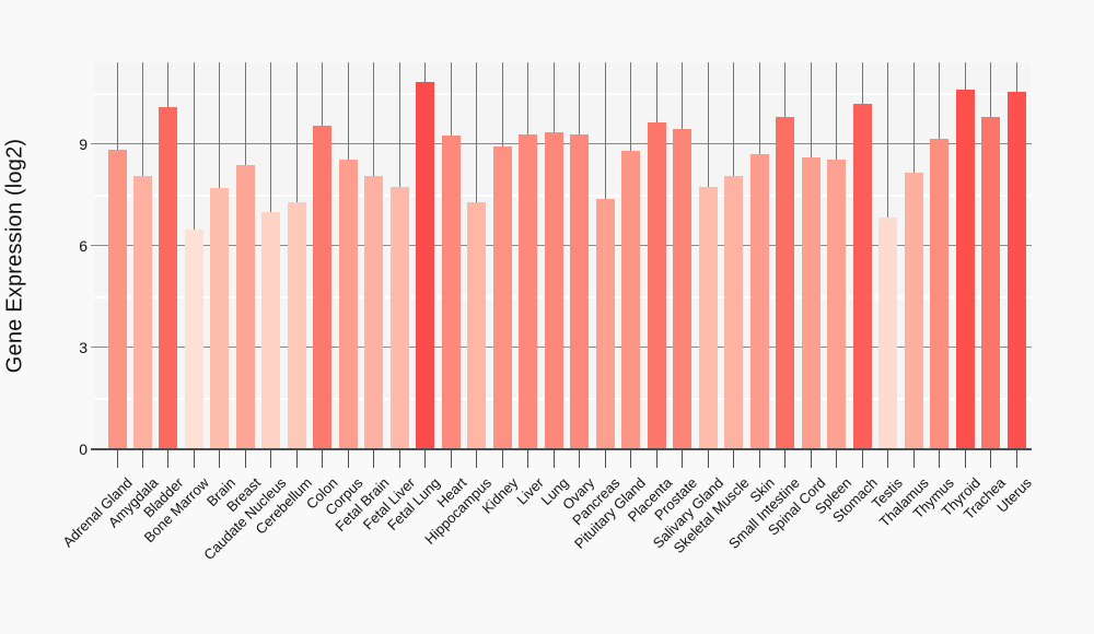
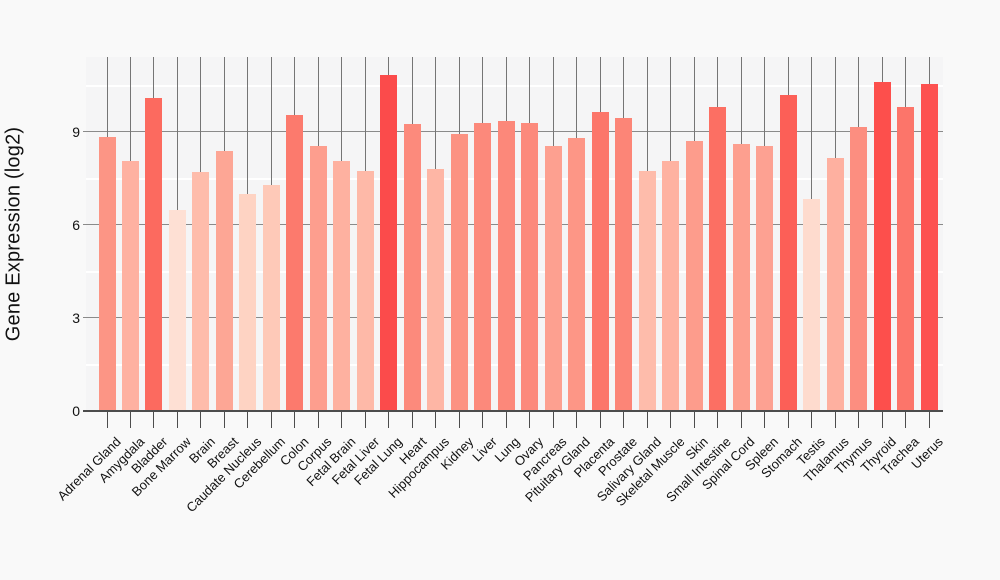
Hippocampus: 7.3 -> 7.8
Pancreas: 7.4 -> 8.6
